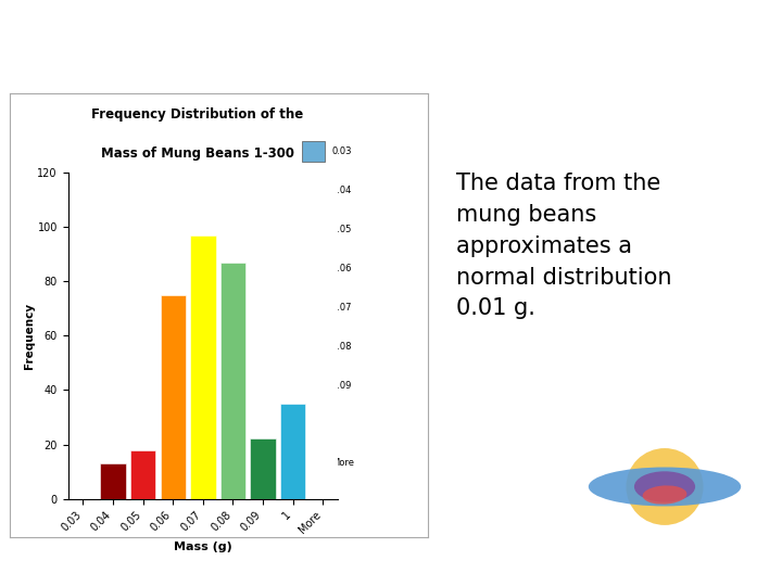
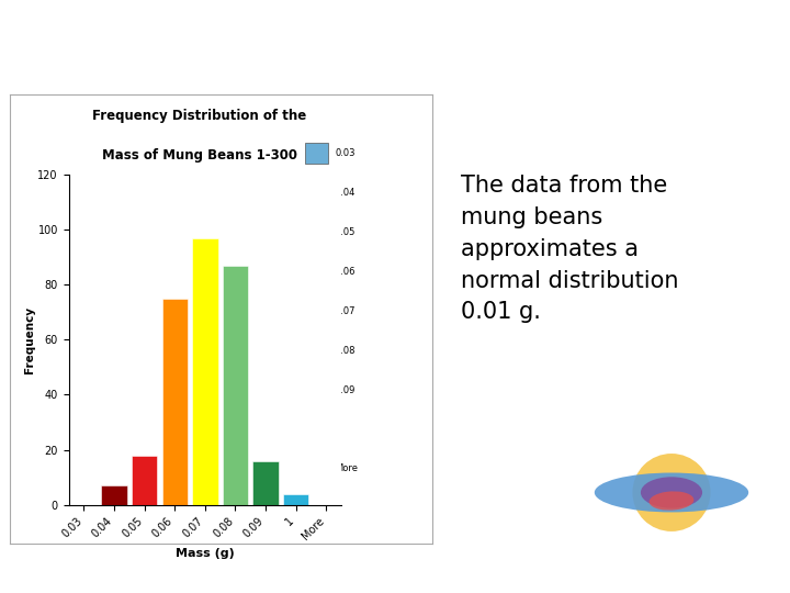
0.04: 13 -> 7
0.09: 22 -> 16
1: 35 -> 4
